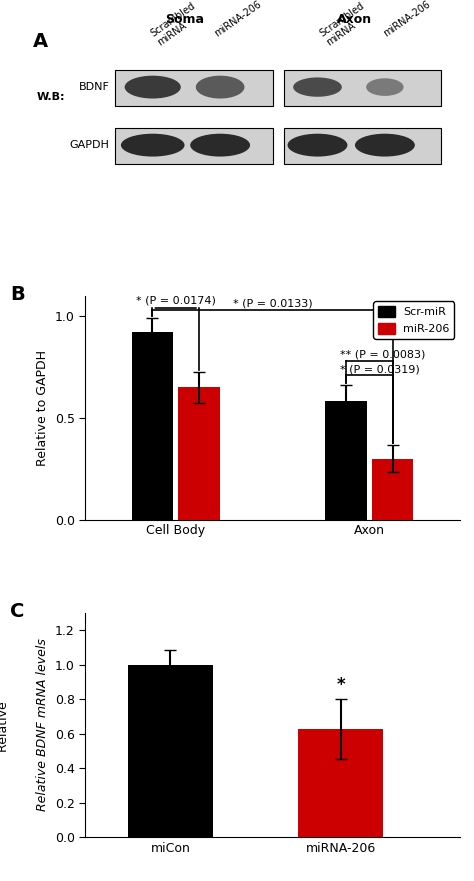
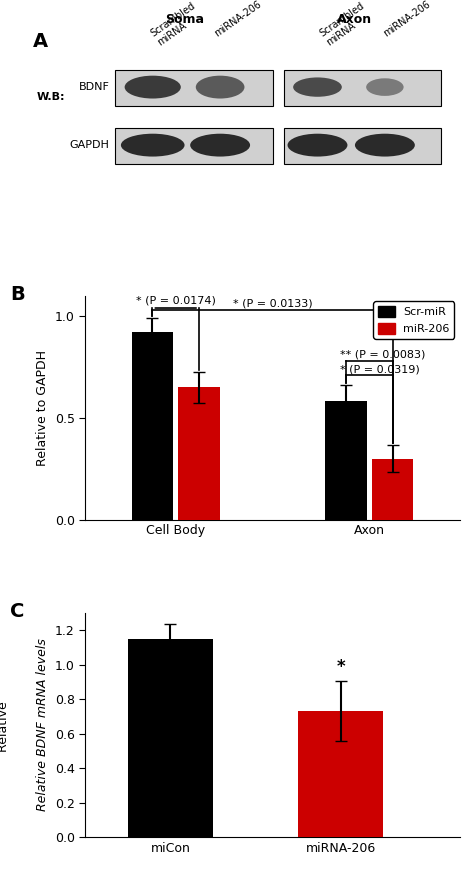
miCon: 1.00 -> 1.15
miRNA-206: 0.62 -> 0.73
